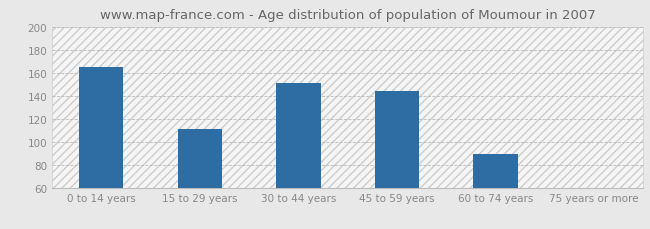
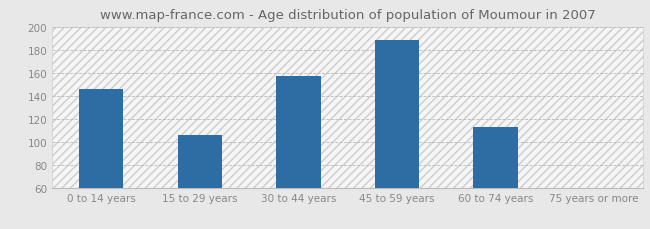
0 to 14 years: 165 -> 146
15 to 29 years: 111 -> 106
30 to 44 years: 151 -> 157
45 to 59 years: 144 -> 188
60 to 74 years: 89 -> 113
